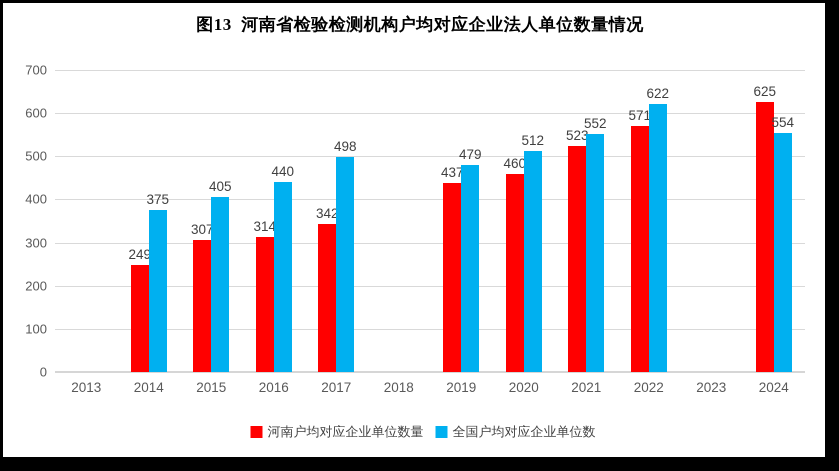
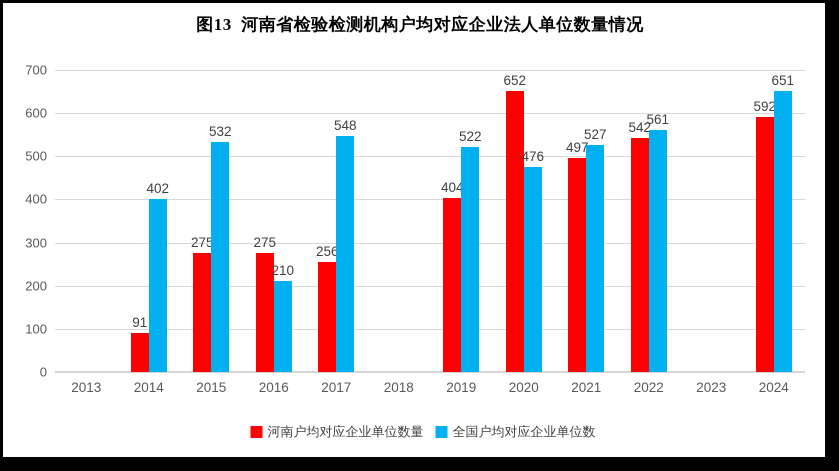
河南户均对应企业单位数量/2014: 249 -> 91
全国户均对应企业单位数/2014: 375 -> 402
河南户均对应企业单位数量/2015: 307 -> 275
全国户均对应企业单位数/2015: 405 -> 532
河南户均对应企业单位数量/2016: 314 -> 275
全国户均对应企业单位数/2016: 440 -> 210
河南户均对应企业单位数量/2017: 342 -> 256
全国户均对应企业单位数/2017: 498 -> 548
河南户均对应企业单位数量/2019: 437 -> 404
全国户均对应企业单位数/2019: 479 -> 522
河南户均对应企业单位数量/2020: 460 -> 652
全国户均对应企业单位数/2020: 512 -> 476
河南户均对应企业单位数量/2021: 523 -> 497
全国户均对应企业单位数/2021: 552 -> 527
河南户均对应企业单位数量/2022: 571 -> 542
全国户均对应企业单位数/2022: 622 -> 561
河南户均对应企业单位数量/2024: 625 -> 592
全国户均对应企业单位数/2024: 554 -> 651
